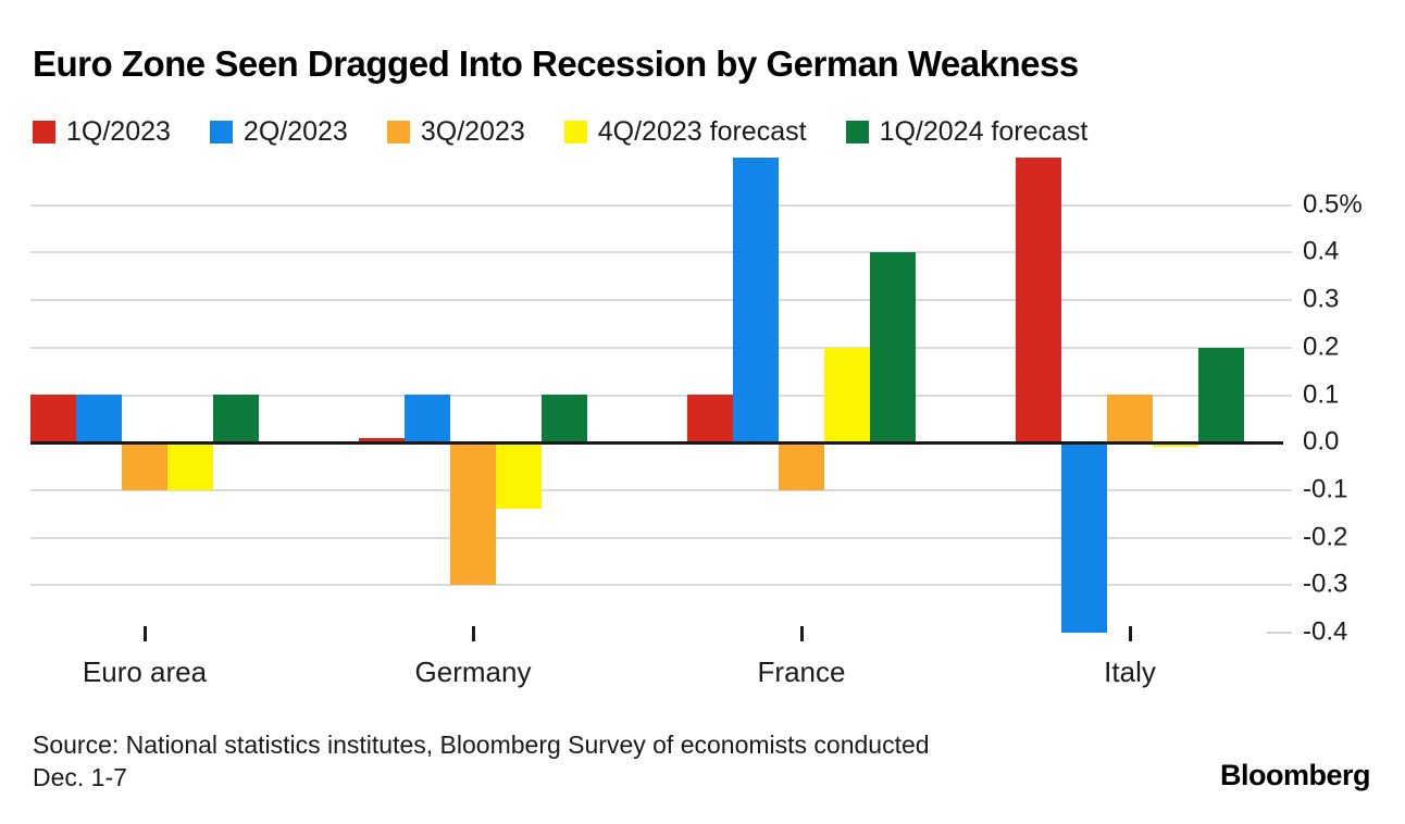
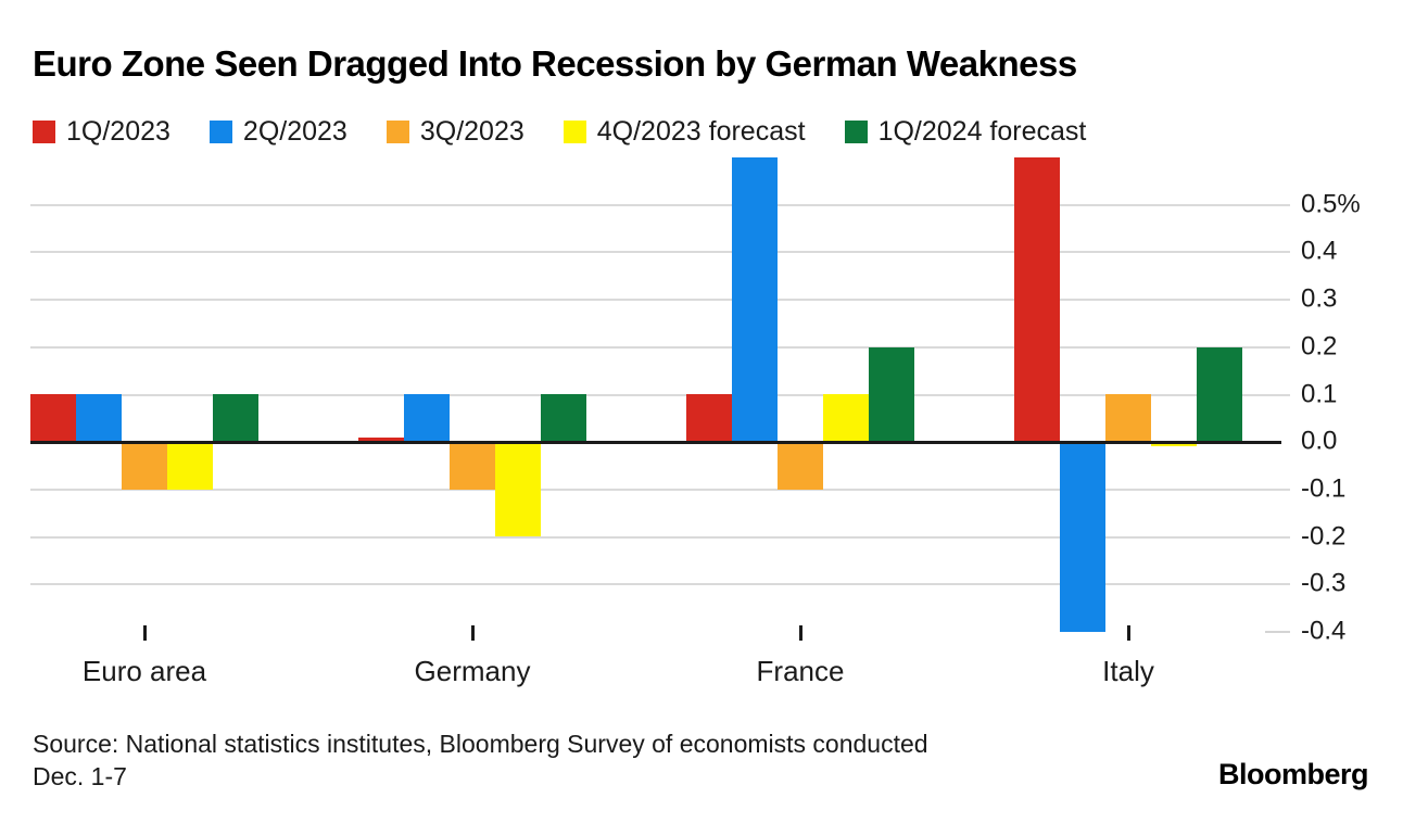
3Q/2023/Germany: -0.3% -> -0.1%
4Q/2023 forecast/Germany: -0.14% -> -0.20%
4Q/2023 forecast/France: 0.20% -> 0.10%
1Q/2024 forecast/France: 0.4% -> 0.2%
